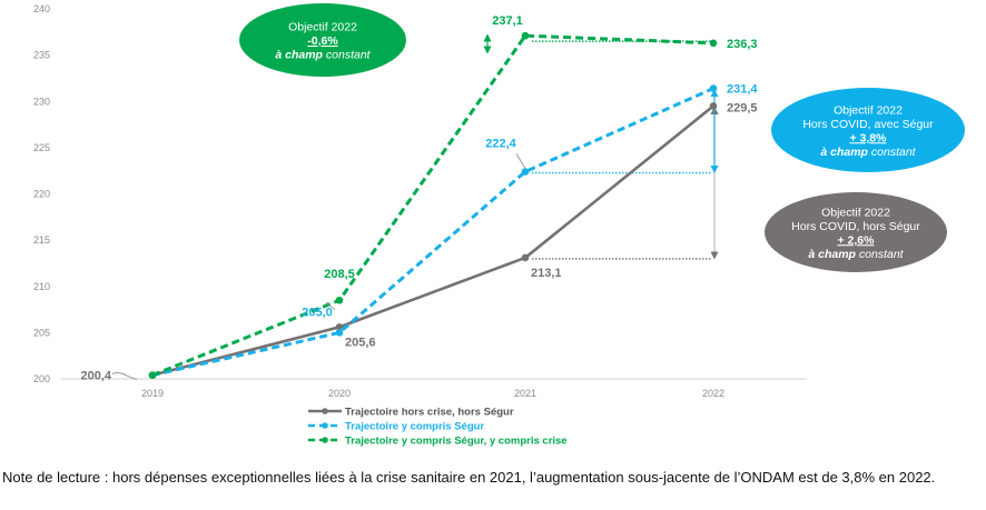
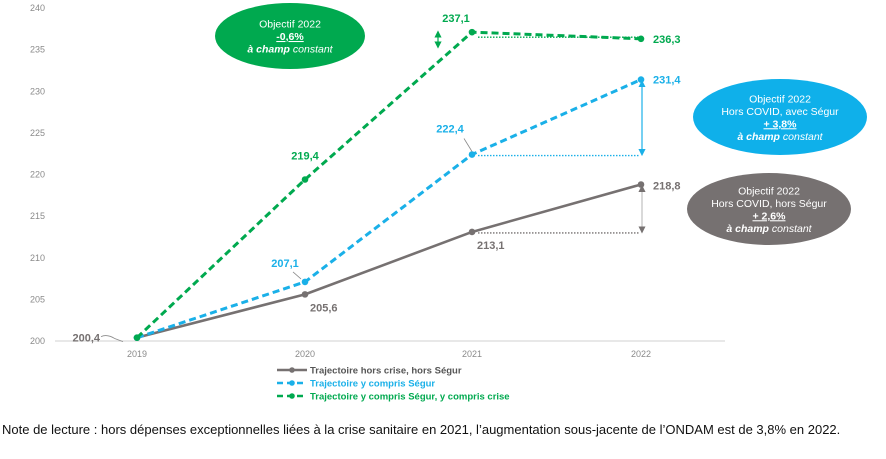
Trajectoire y compris Ségur/2020: 205,0 -> 207,1
Trajectoire y compris Ségur, y compris crise/2020: 208,5 -> 219,4
Trajectoire hors crise, hors Ségur/2022: 229,5 -> 218,8
